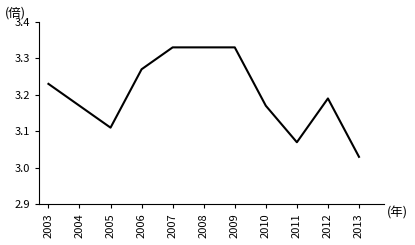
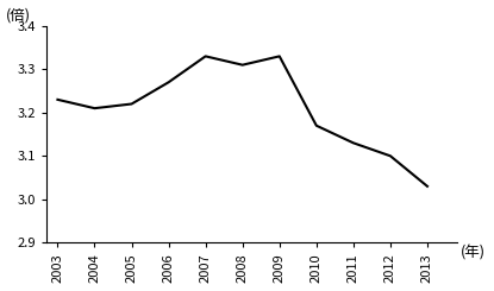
2004: 3.17 -> 3.21
2005: 3.11 -> 3.22
2008: 3.33 -> 3.31
2011: 3.07 -> 3.13
2012: 3.19 -> 3.10
